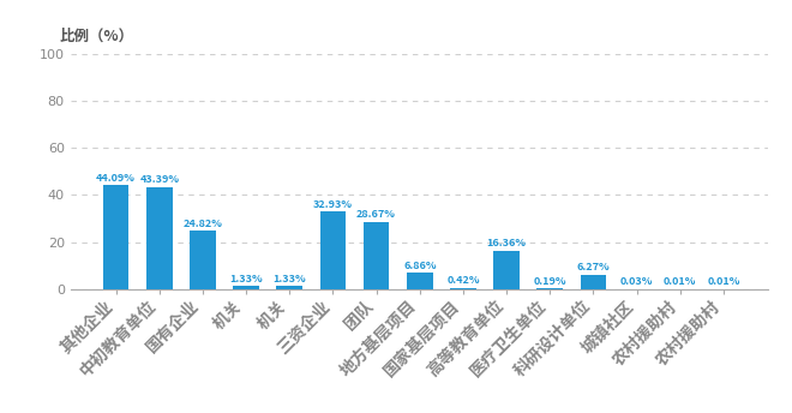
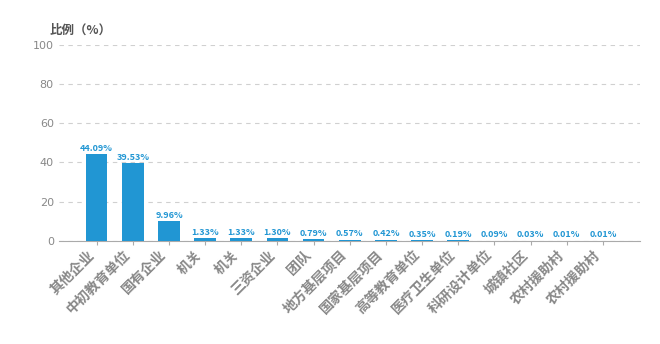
中初教育单位: 43.39% -> 39.53%
国有企业: 24.82% -> 9.96%
三资企业: 32.93% -> 1.30%
团队: 28.67% -> 0.79%
地方基层项目: 6.86% -> 0.57%
高等教育单位: 16.36% -> 0.35%
科研设计单位: 6.27% -> 0.09%
